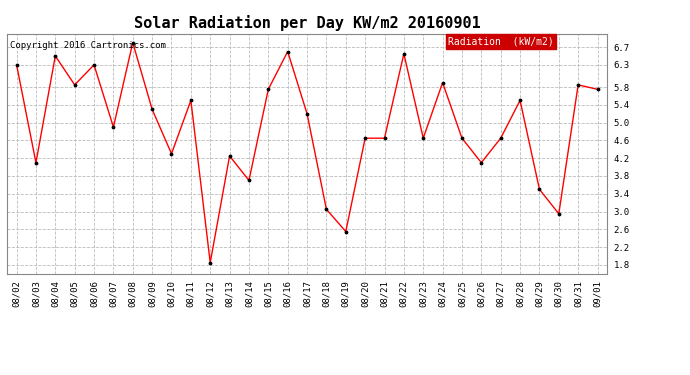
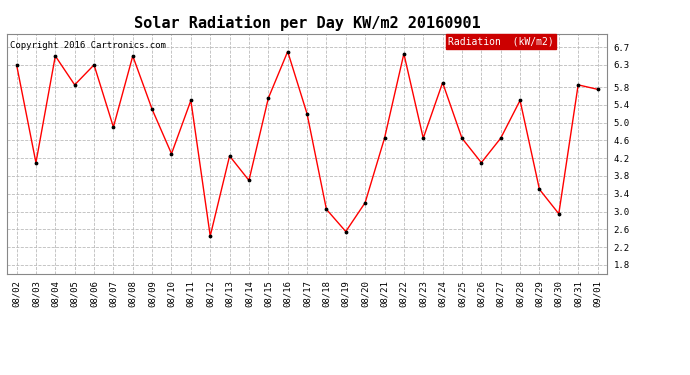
08/08: 6.80 -> 6.50
08/12: 1.85 -> 2.45
08/15: 5.75 -> 5.55
08/20: 4.65 -> 3.20
